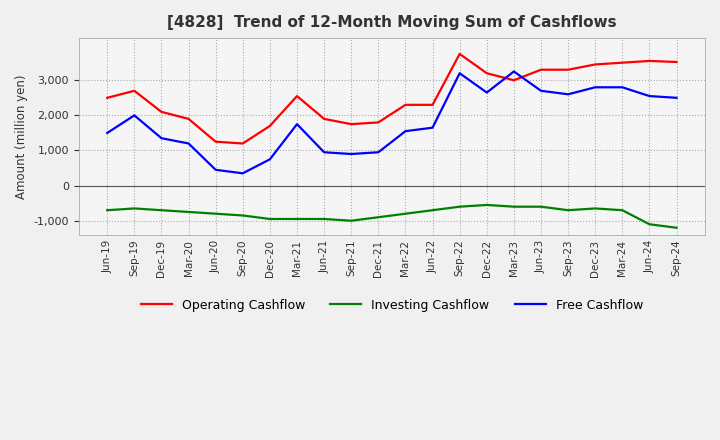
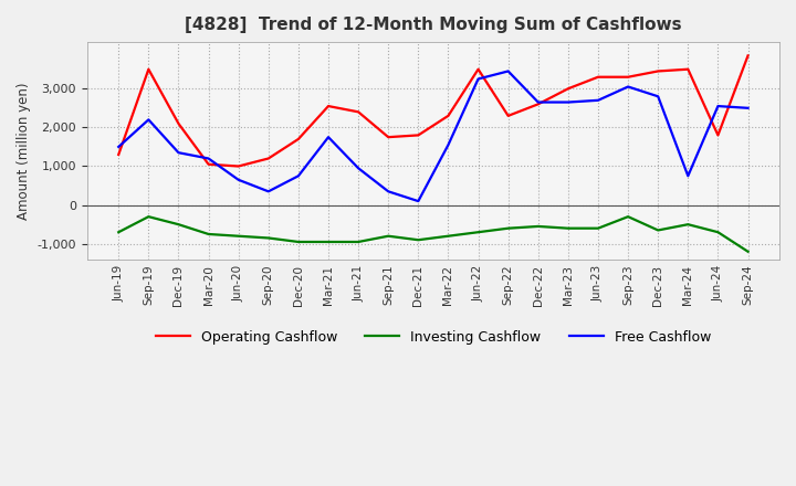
Operating Cashflow/Jun-19: 2,500 -> 1,300
Operating Cashflow/Sep-19: 2,700 -> 3,500
Investing Cashflow/Sep-19: -650 -> -300
Free Cashflow/Sep-19: 2,000 -> 2,200
Investing Cashflow/Dec-19: -700 -> -500
Operating Cashflow/Mar-20: 1,900 -> 1,050
Operating Cashflow/Jun-20: 1,250 -> 1,000
Free Cashflow/Jun-20: 450 -> 650
Operating Cashflow/Jun-21: 1,900 -> 2,400
Investing Cashflow/Sep-21: -1,000 -> -800
Free Cashflow/Sep-21: 900 -> 350
Free Cashflow/Dec-21: 950 -> 100
Operating Cashflow/Jun-22: 2,300 -> 3,500
Free Cashflow/Jun-22: 1,650 -> 3,250
Operating Cashflow/Sep-22: 3,750 -> 2,300
Free Cashflow/Sep-22: 3,200 -> 3,450
Operating Cashflow/Dec-22: 3,200 -> 2,600
Free Cashflow/Mar-23: 3,250 -> 2,650
Investing Cashflow/Sep-23: -700 -> -300
Free Cashflow/Sep-23: 2,600 -> 3,050
Investing Cashflow/Mar-24: -700 -> -500
Free Cashflow/Mar-24: 2,800 -> 750
Operating Cashflow/Jun-24: 3,550 -> 1,800
Investing Cashflow/Jun-24: -1,100 -> -700
Operating Cashflow/Sep-24: 3,520 -> 3,850
